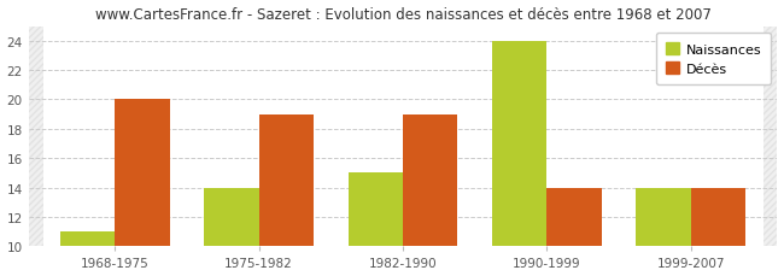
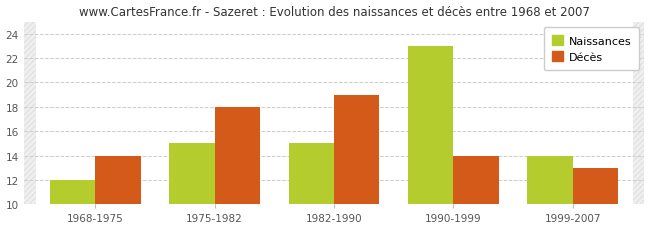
Naissances/1968-1975: 11 -> 12
Décès/1968-1975: 20 -> 14
Naissances/1975-1982: 14 -> 15
Décès/1975-1982: 19 -> 18
Naissances/1990-1999: 24 -> 23
Décès/1999-2007: 14 -> 13
